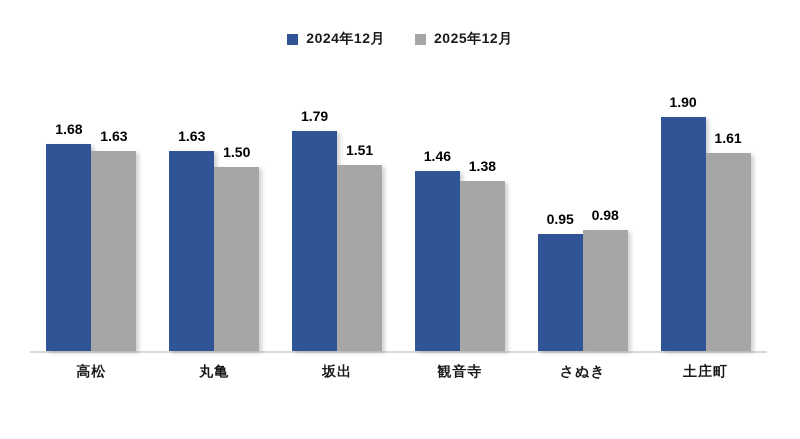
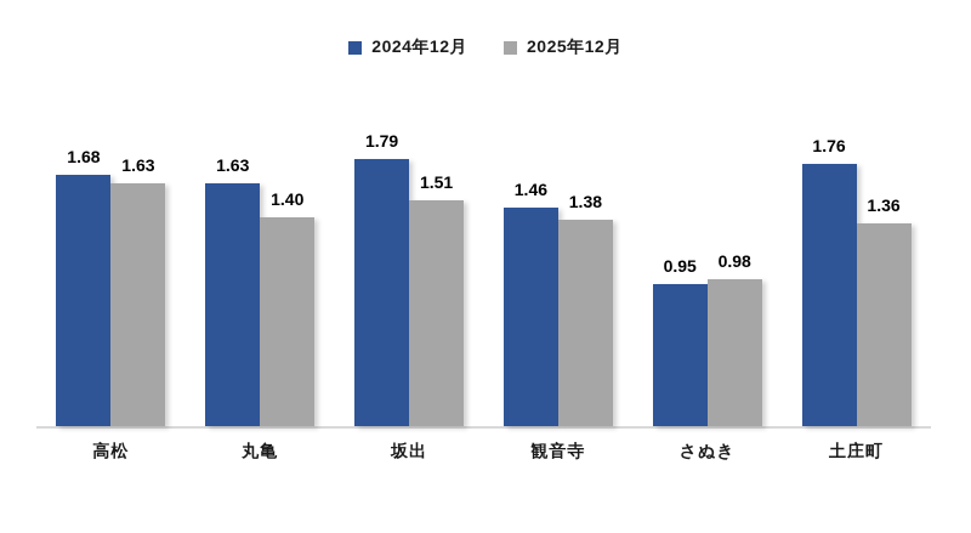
2025年12月/丸亀: 1.50 -> 1.40
2024年12月/土庄町: 1.90 -> 1.76
2025年12月/土庄町: 1.61 -> 1.36
